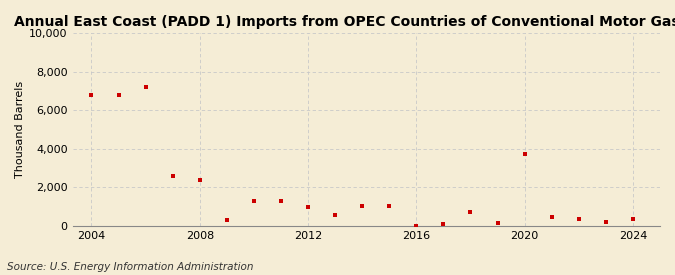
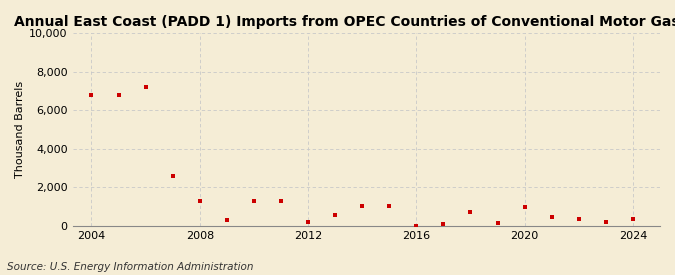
2008: 2,400 -> 1,300
2012: 1,000 -> 200
2020: 3,700 -> 1,000
